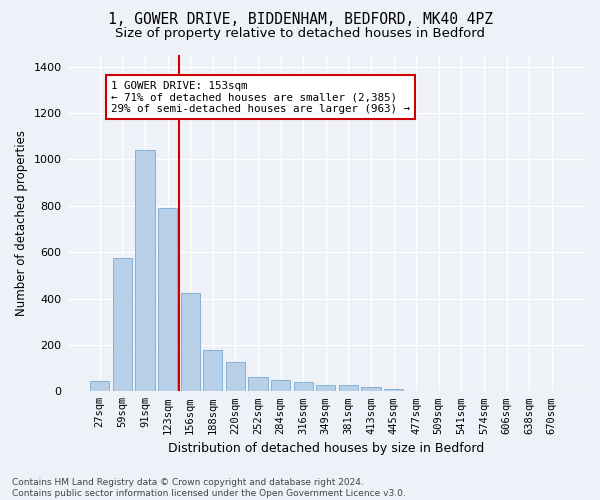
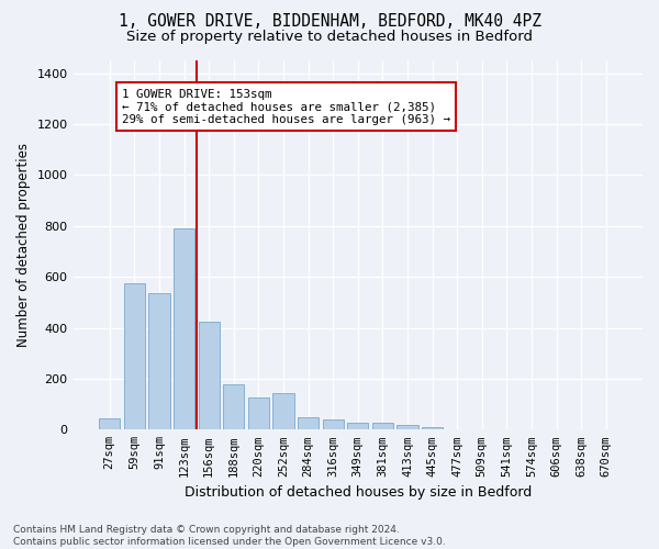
91sqm: 1040 -> 535
252sqm: 63 -> 145
